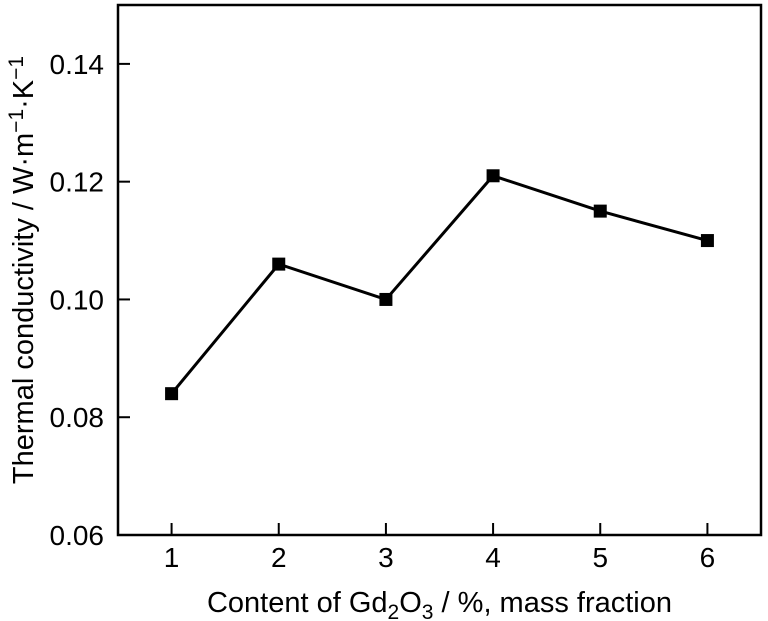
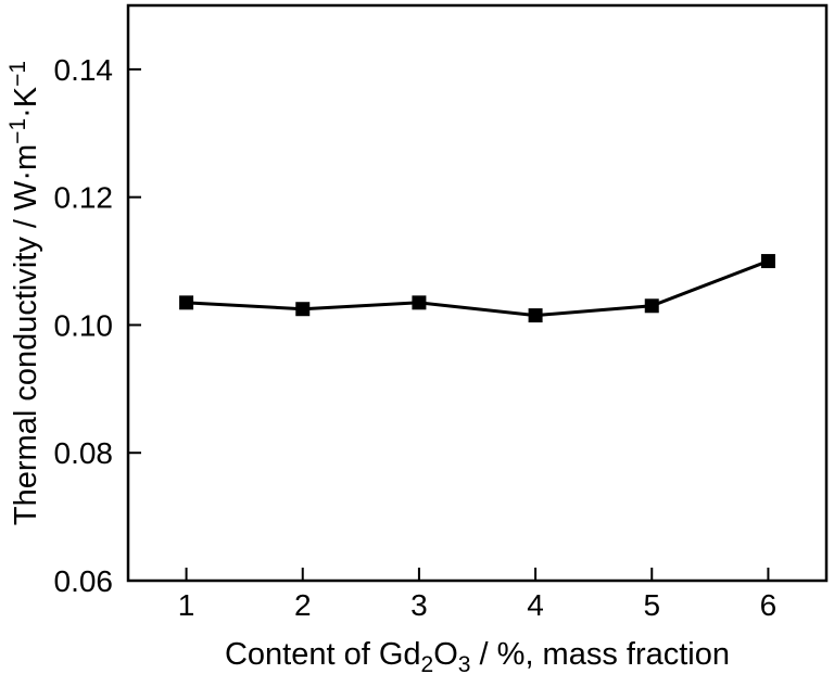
1: 0.084 -> 0.103
2: 0.106 -> 0.102
3: 0.100 -> 0.103
4: 0.121 -> 0.102
5: 0.115 -> 0.103
